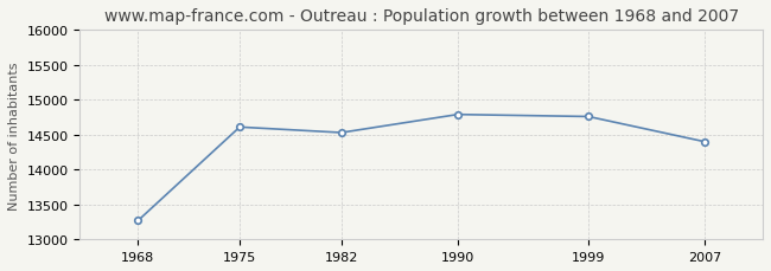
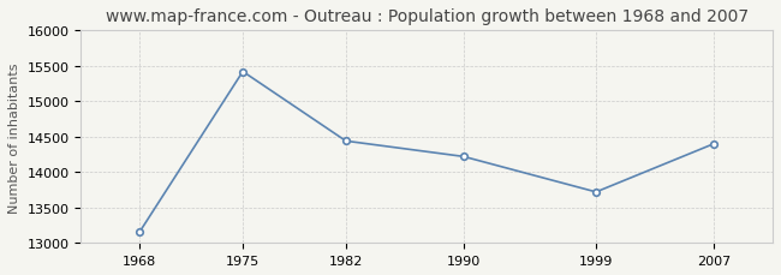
1968: 13270 -> 13160
1975: 14610 -> 15420
1982: 14530 -> 14440
1990: 14790 -> 14220
1999: 14760 -> 13720
